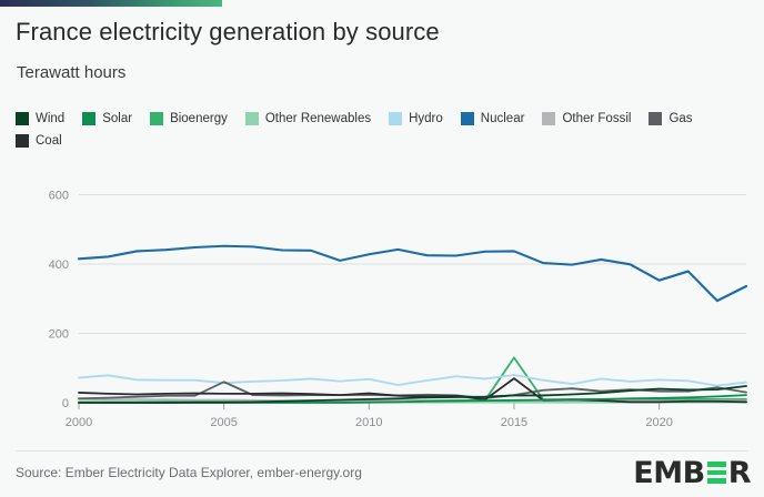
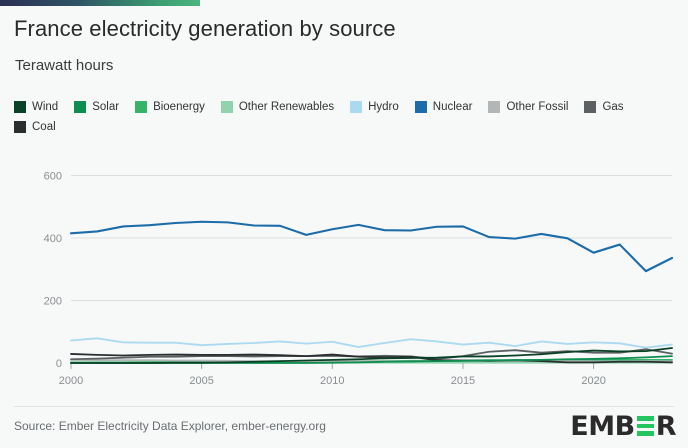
Gas/2005: 60 -> 20
Hydro/2015: 80 -> 60
Coal/2015: 70 -> 10
Bioenergy/2015: 130 -> 10
